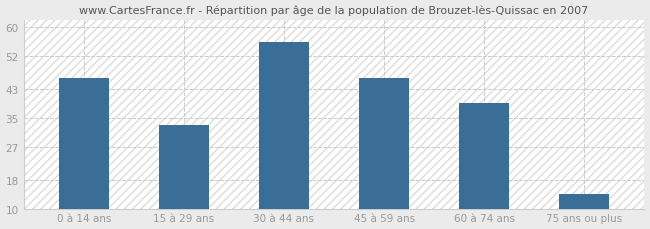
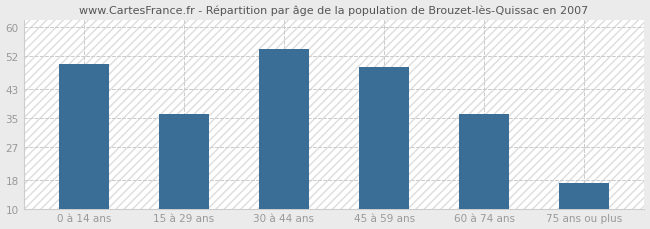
0 à 14 ans: 46 -> 50
15 à 29 ans: 33 -> 36
30 à 44 ans: 56 -> 54
45 à 59 ans: 46 -> 49
60 à 74 ans: 39 -> 36
75 ans ou plus: 14 -> 17
